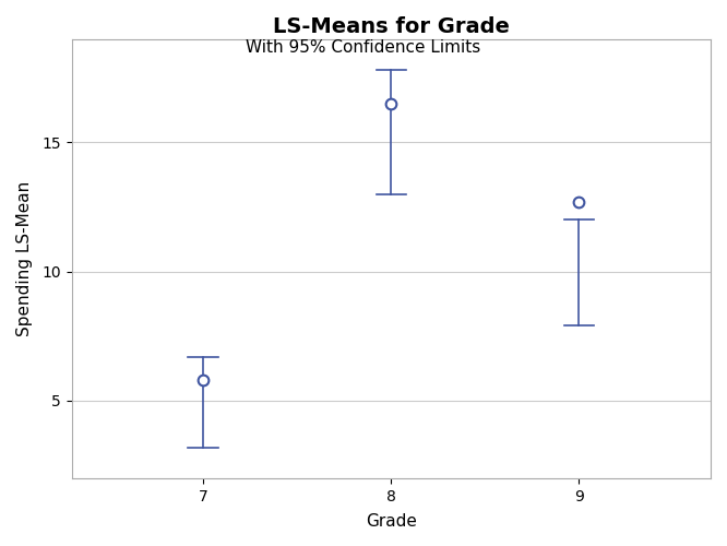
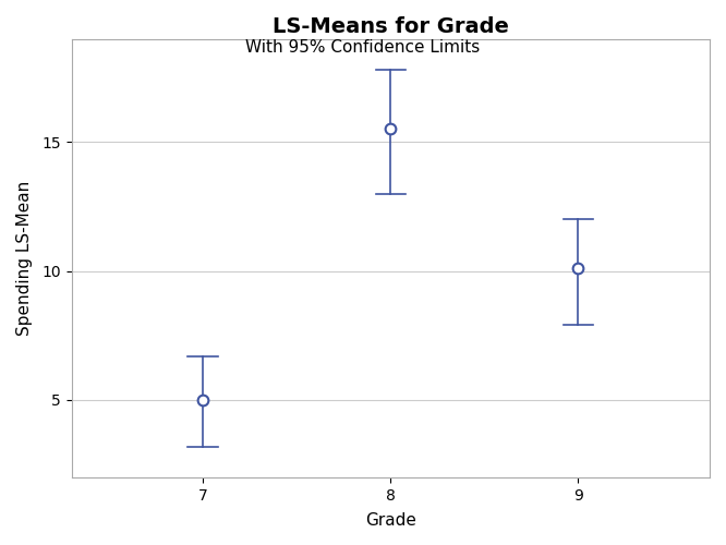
7: 5.8 -> 5.0
8: 16.5 -> 15.5
9: 12.7 -> 10.1
